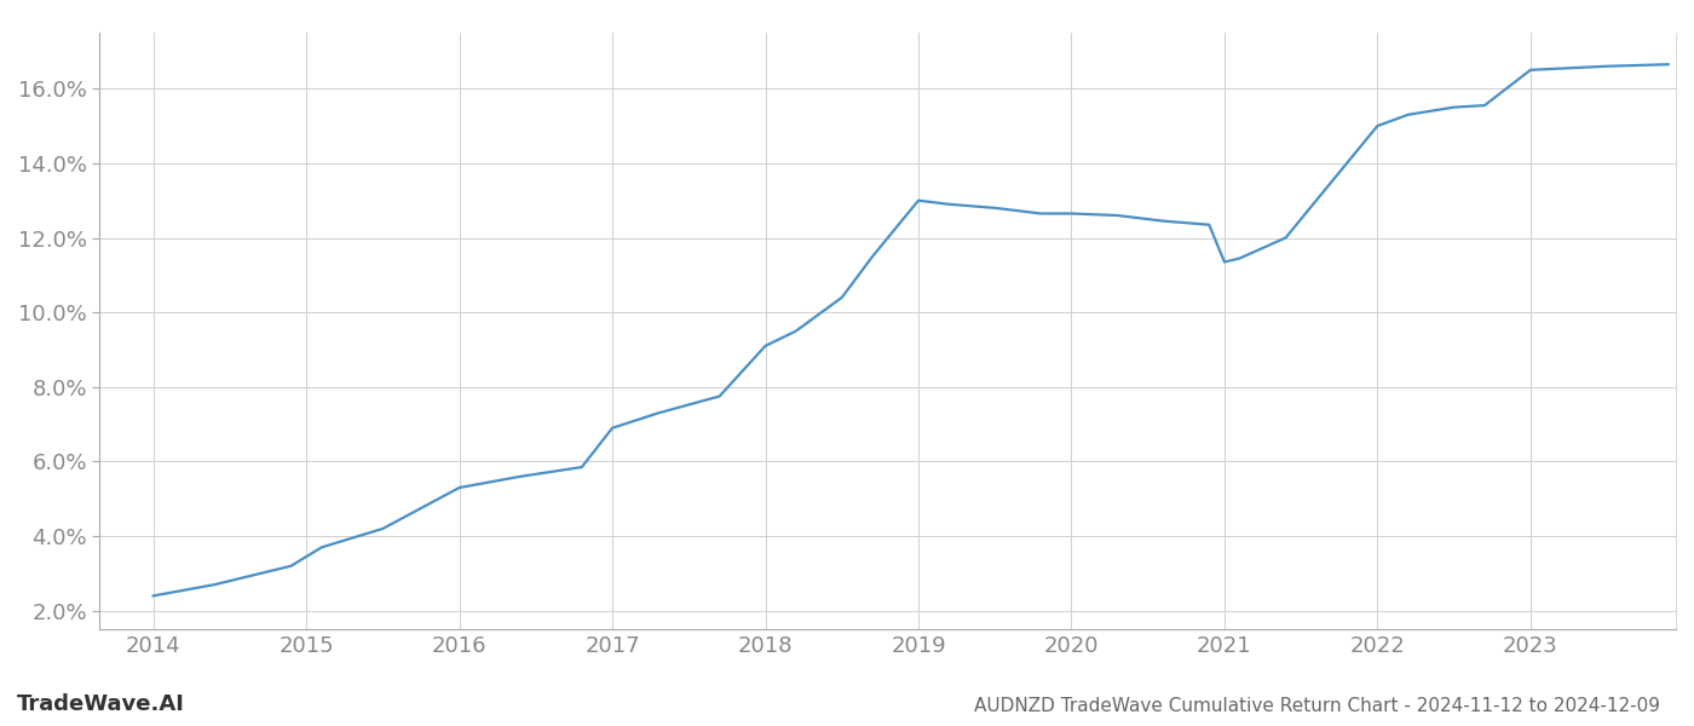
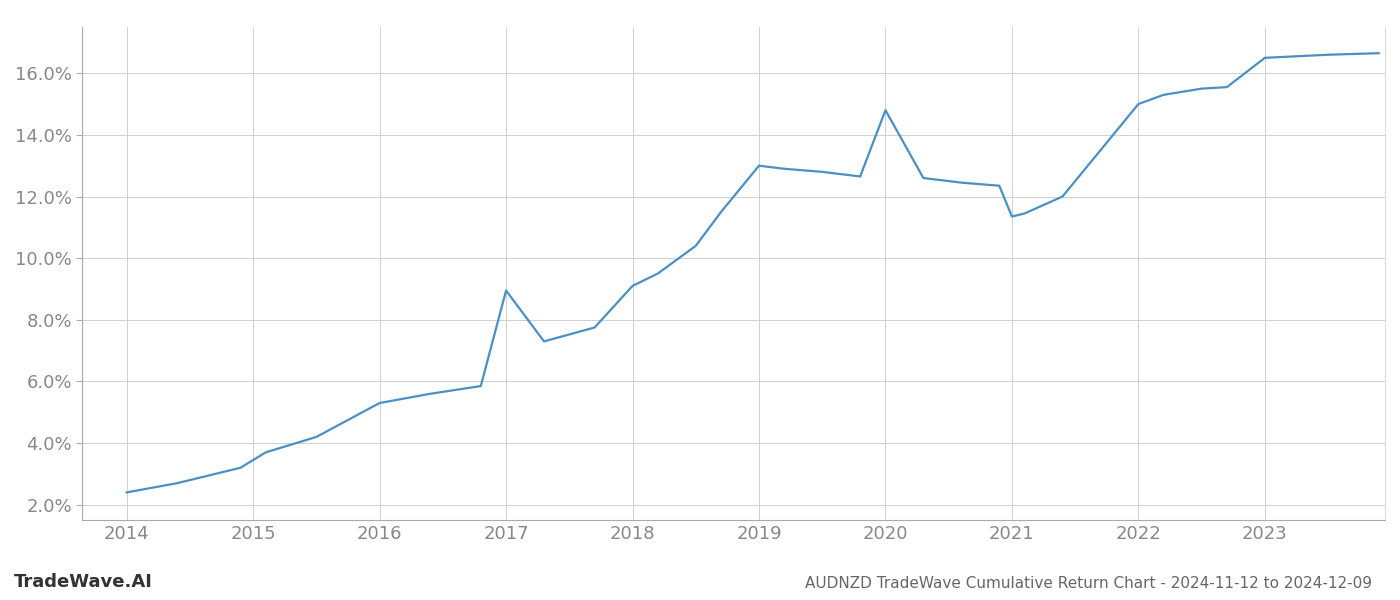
2017: 6.90% -> 8.95%
2020: 12.65% -> 14.80%
